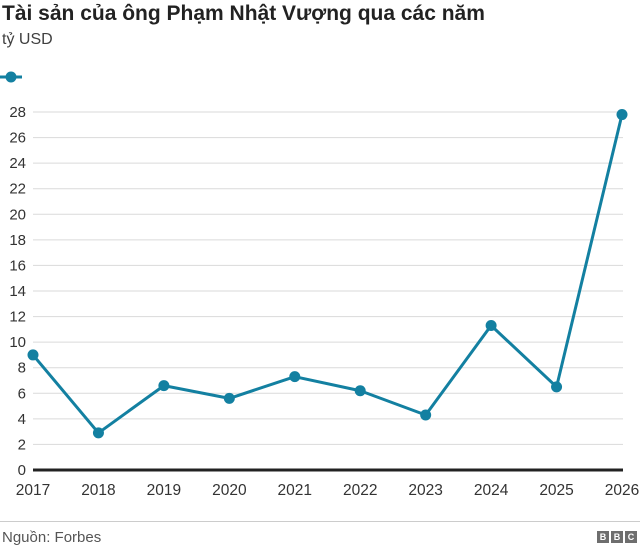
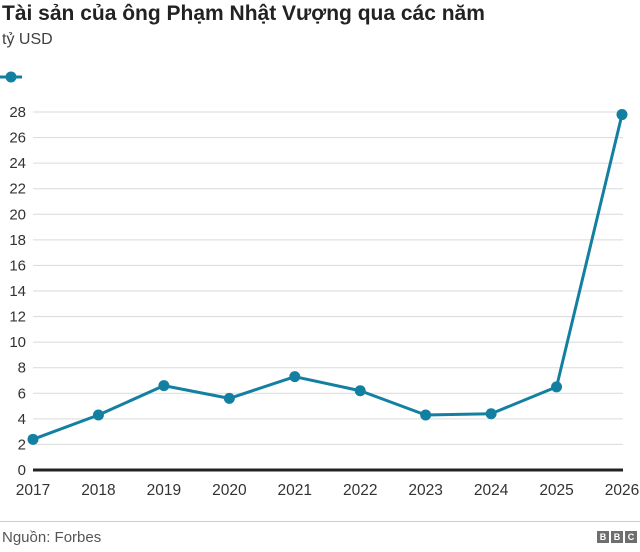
2017: 9.0 -> 2.4
2018: 2.9 -> 4.3
2024: 11.3 -> 4.4
